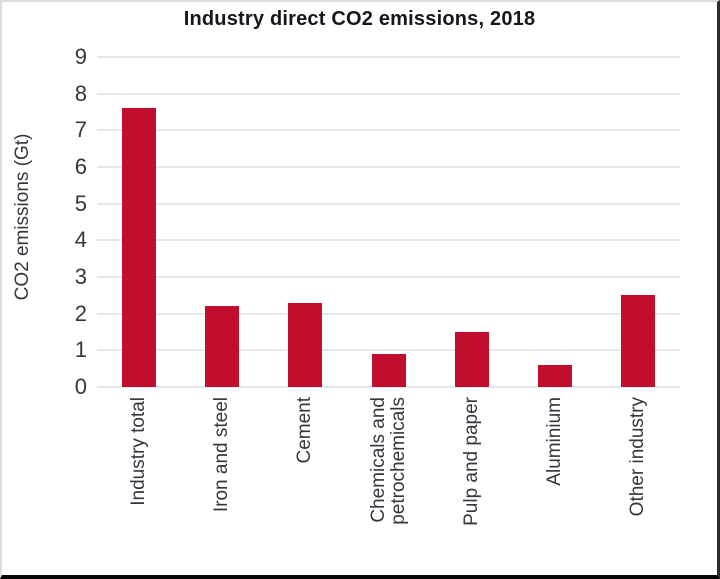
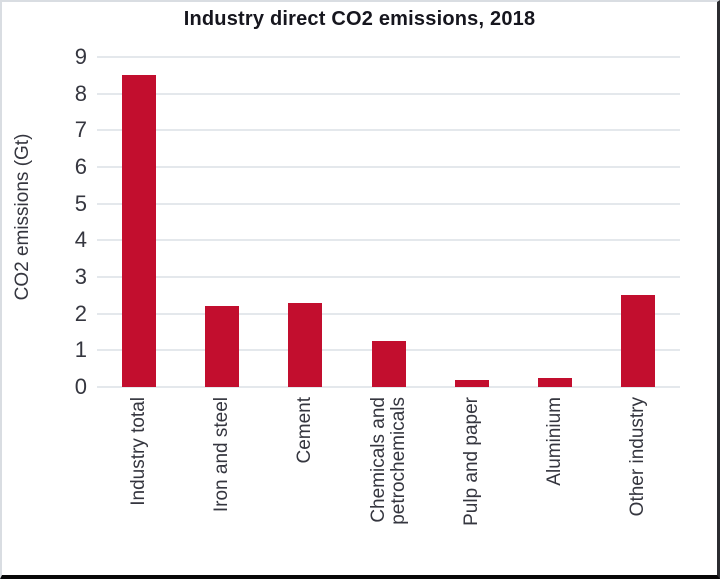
Industry total: 7.6 -> 8.5
Chemicals and petrochemicals: 0.9 -> 1.2
Pulp and paper: 1.5 -> 0.2
Aluminium: 0.6 -> 0.2
